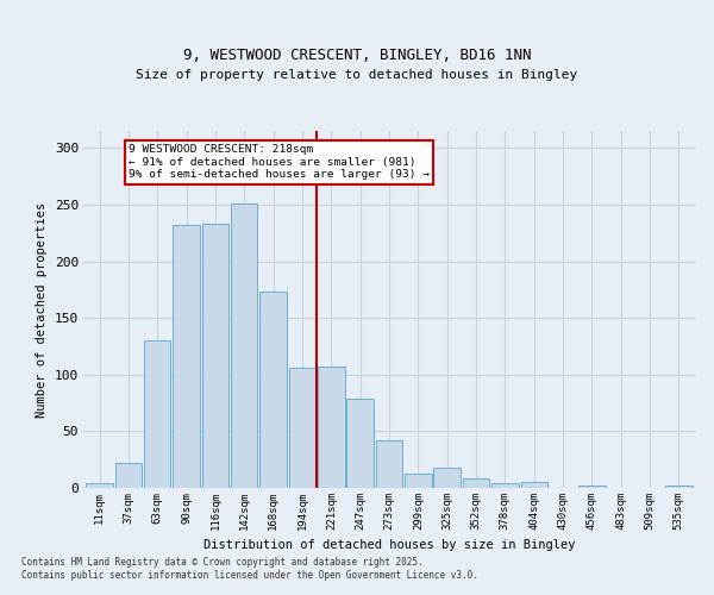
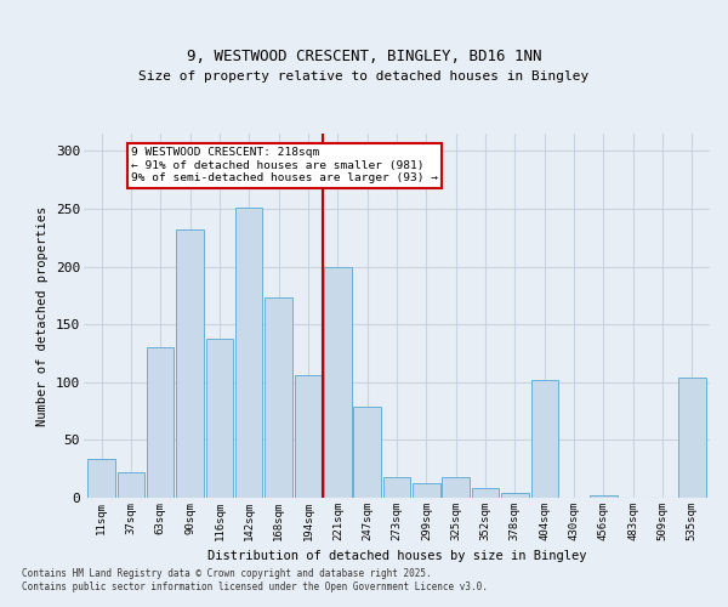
11sqm: 4 -> 34
116sqm: 233 -> 138
221sqm: 107 -> 200
273sqm: 42 -> 18
404sqm: 5 -> 102
535sqm: 2 -> 104
